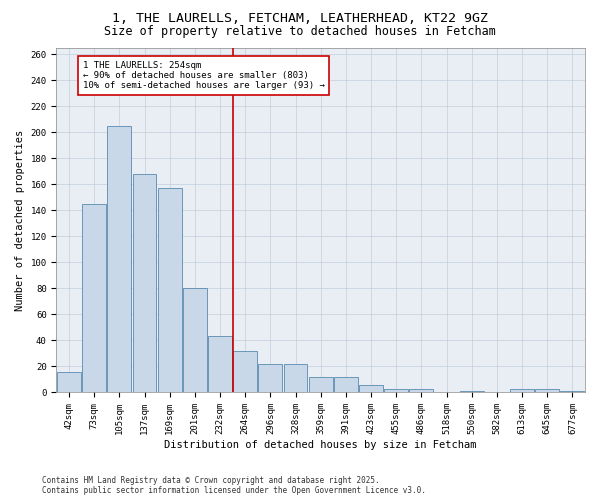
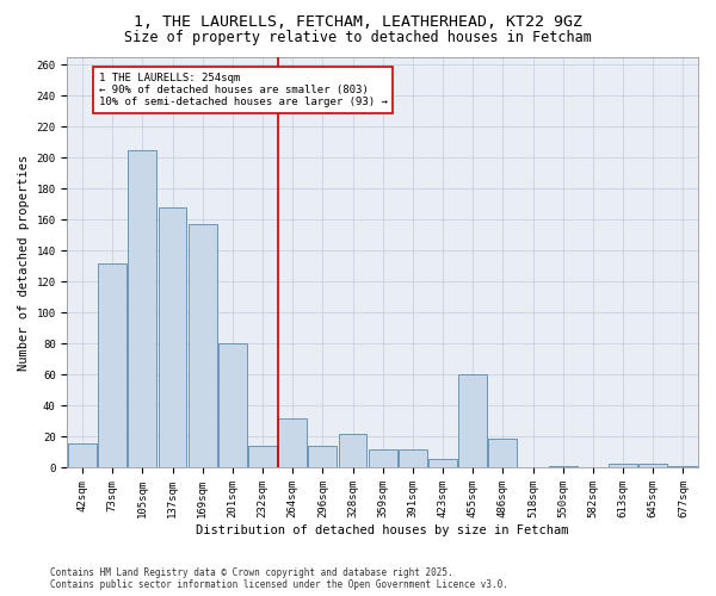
73sqm: 145 -> 132
232sqm: 43 -> 14
296sqm: 22 -> 14
455sqm: 3 -> 60
486sqm: 3 -> 19
